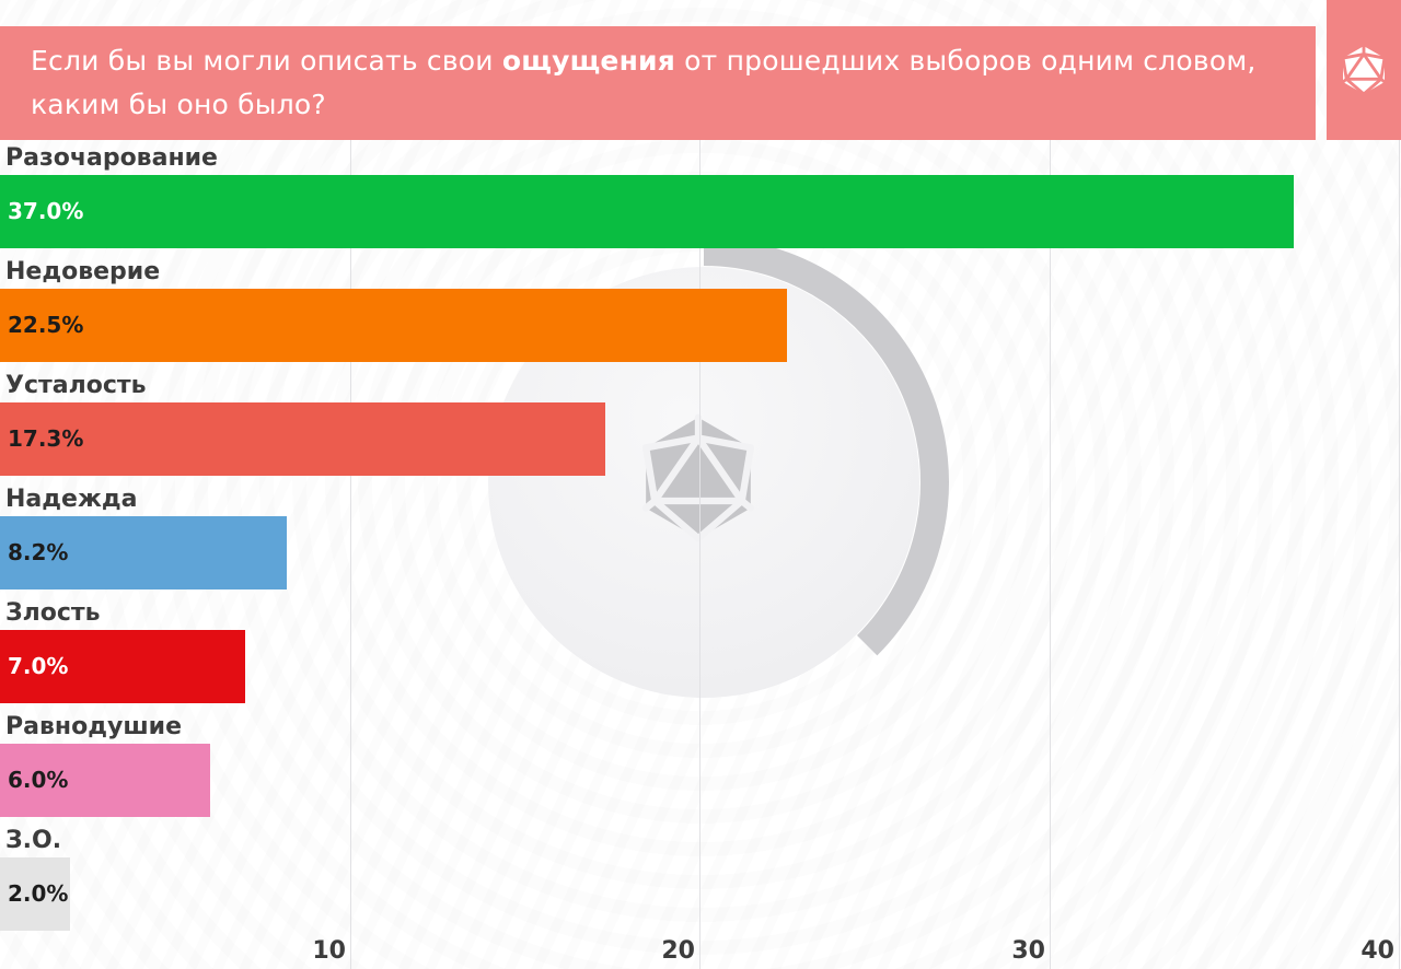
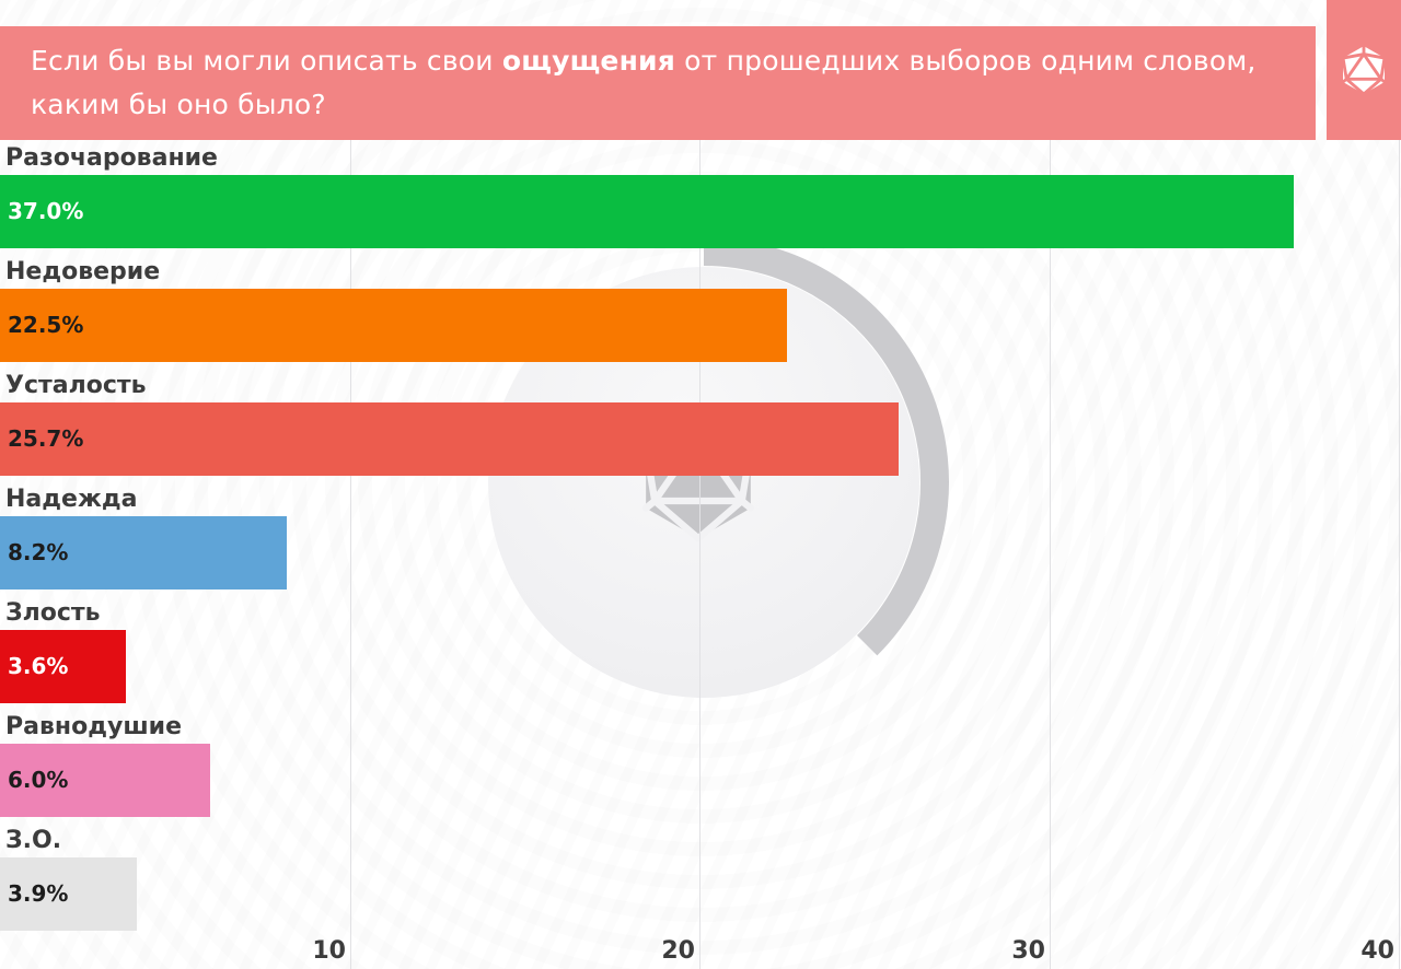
Усталость: 17.3% -> 25.7%
Злость: 7.0% -> 3.6%
З.О.: 2.0% -> 3.9%
